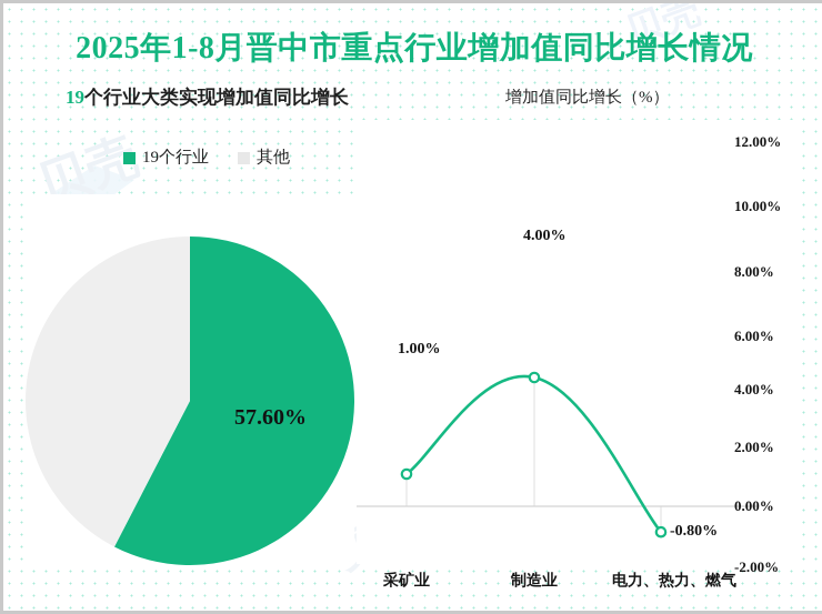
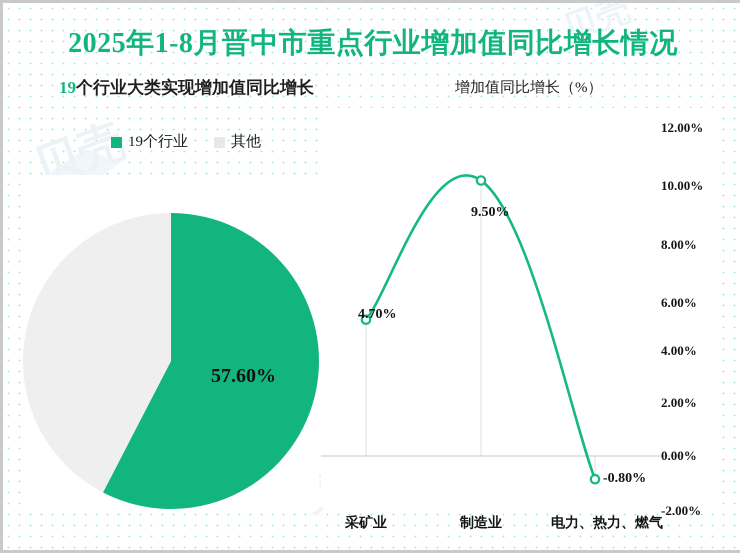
增加值同比增长（%）/采矿业: 1.00% -> 4.70%
增加值同比增长（%）/制造业: 4.00% -> 9.50%
